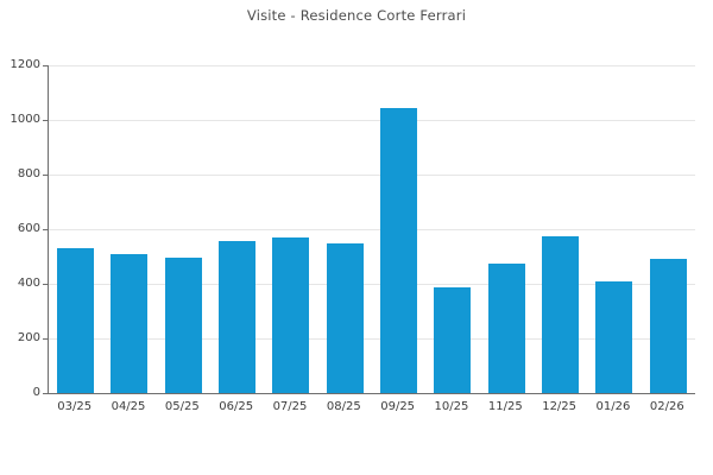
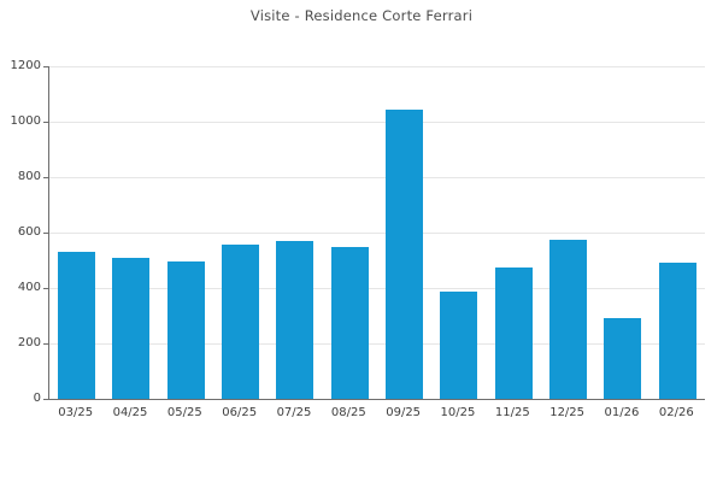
01/26: 410 -> 290
